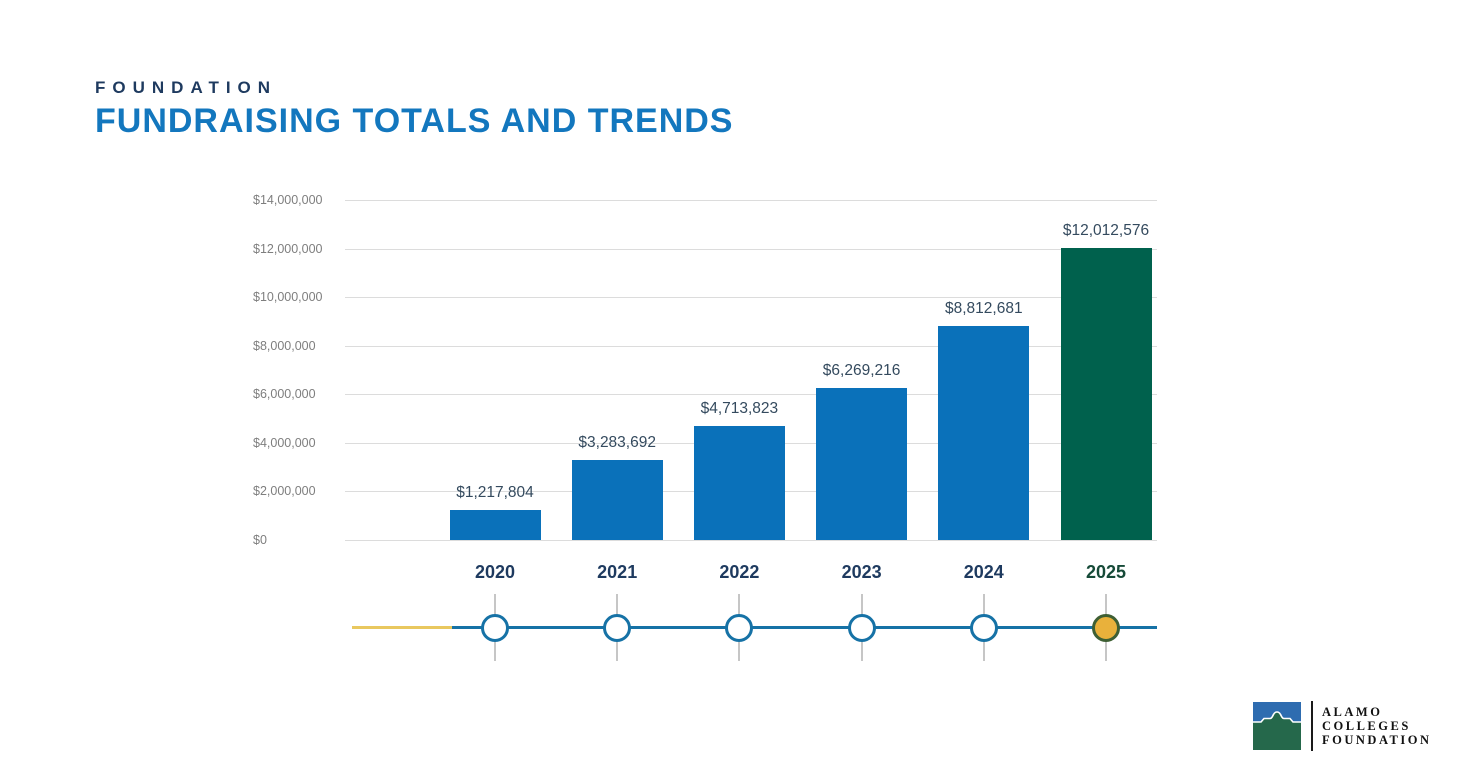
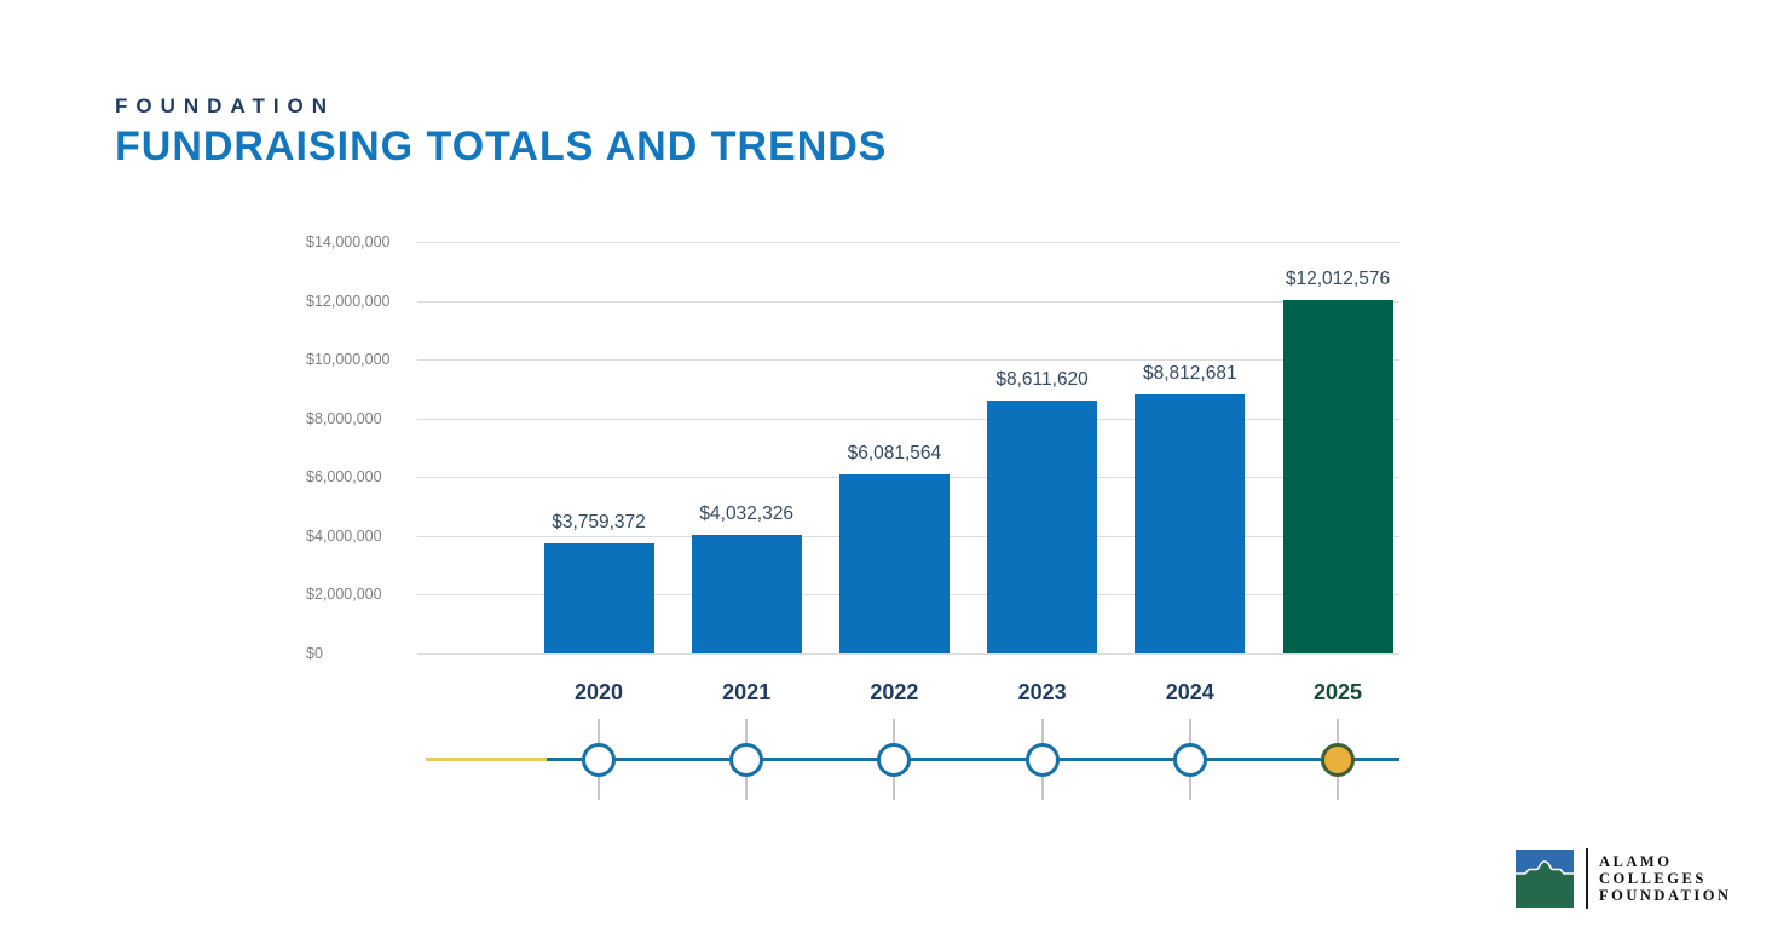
2020: $1,217,804 -> $3,759,372
2021: $3,283,692 -> $4,032,326
2022: $4,713,823 -> $6,081,564
2023: $6,269,216 -> $8,611,620
